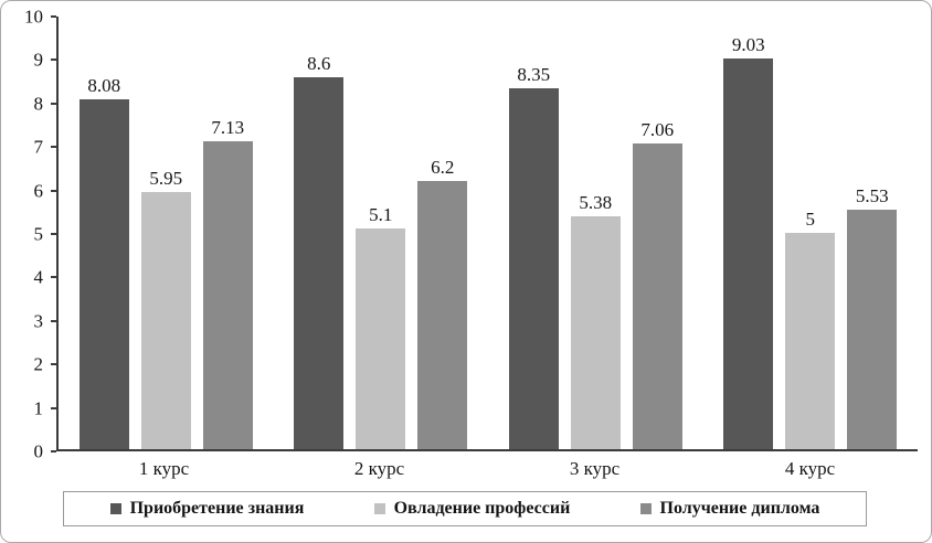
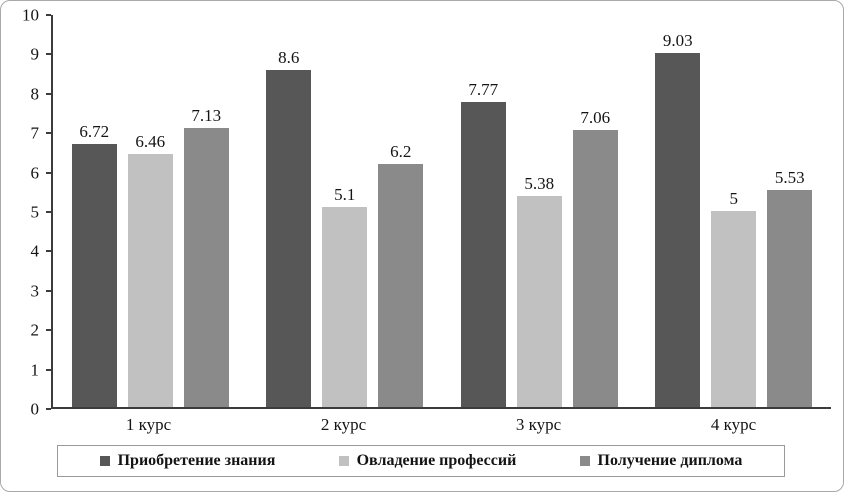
Приобретение знания/1 курс: 8.08 -> 6.72
Овладение профессий/1 курс: 5.95 -> 6.46
Приобретение знания/3 курс: 8.35 -> 7.77
